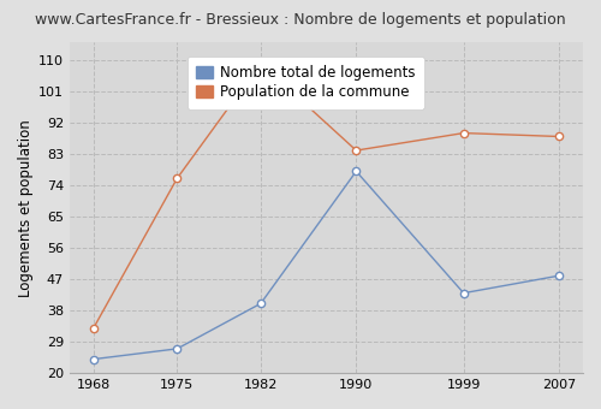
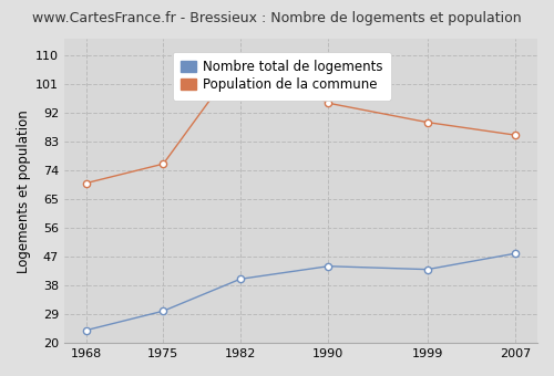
Population de la commune/1968: 33 -> 70
Nombre total de logements/1975: 27 -> 30
Nombre total de logements/1990: 78 -> 44
Population de la commune/1990: 84 -> 95
Population de la commune/2007: 88 -> 85
